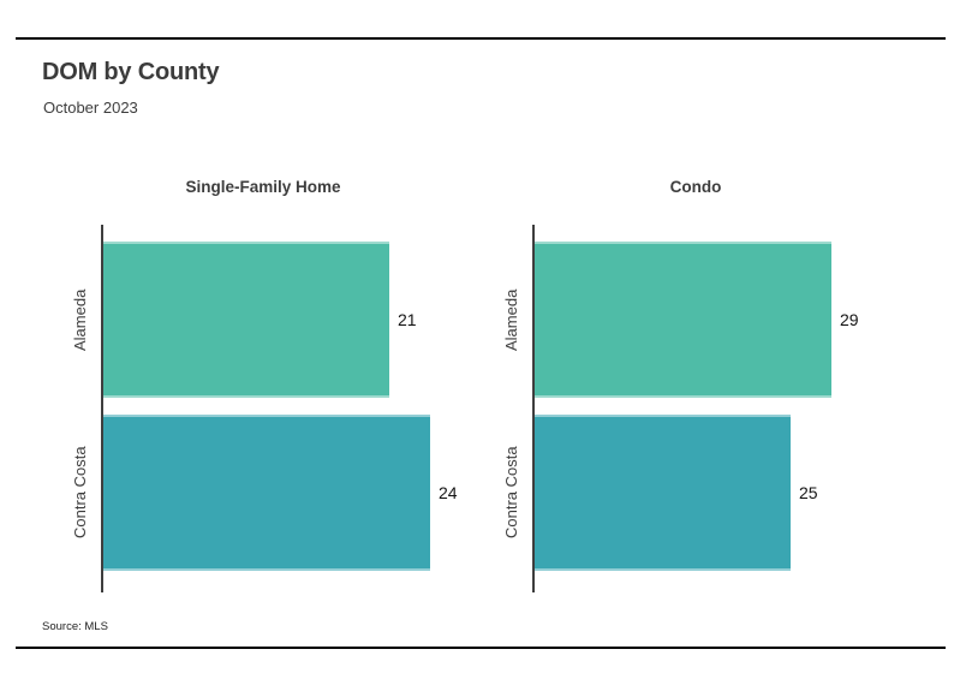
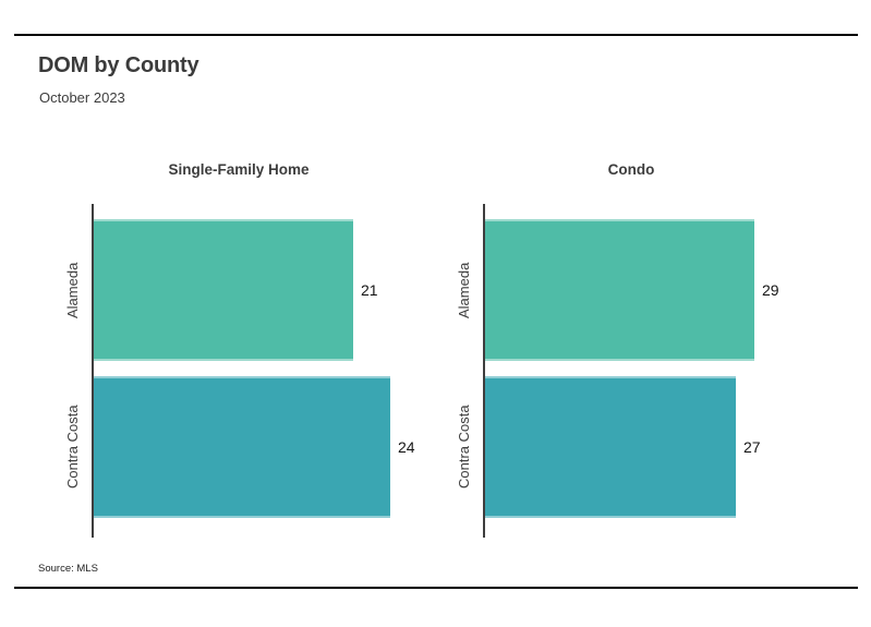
Condo/Contra Costa: 25 -> 27
